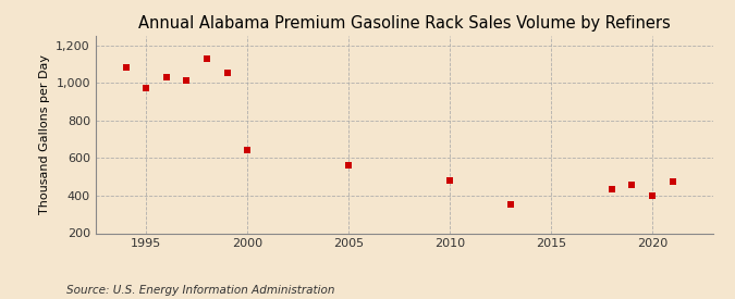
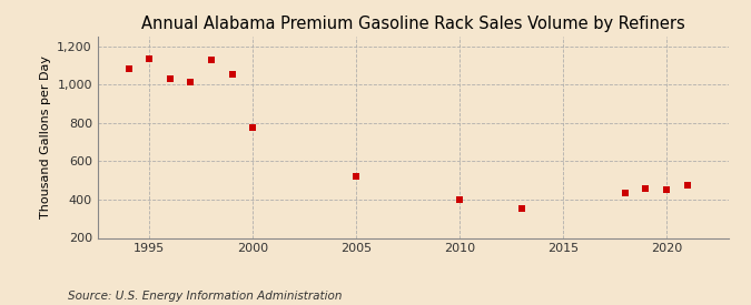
1995: 970 -> 1,140
2000: 640 -> 780
2005: 560 -> 520
2010: 480 -> 400
2020: 400 -> 450
